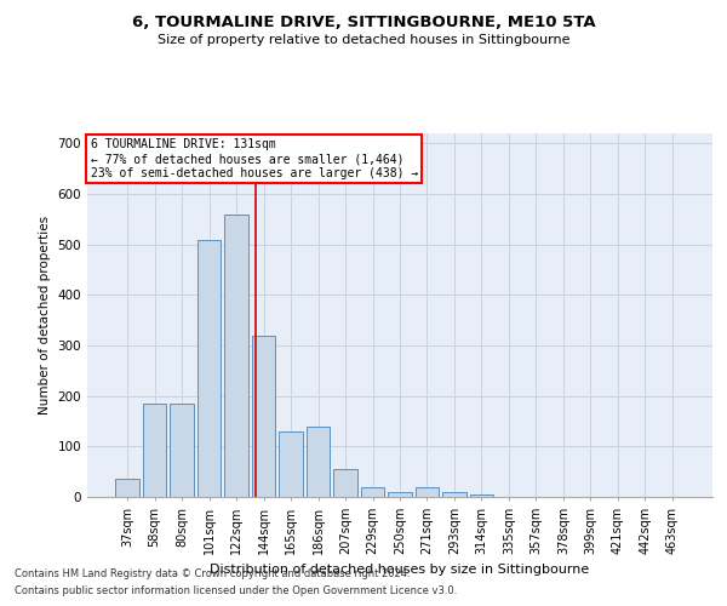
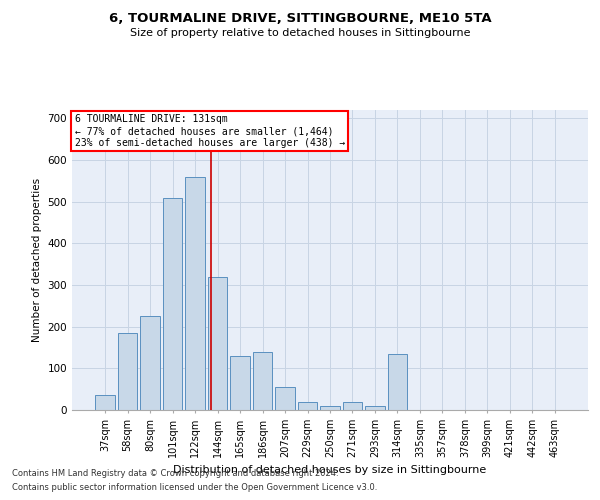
80sqm: 185 -> 225
314sqm: 5 -> 135
